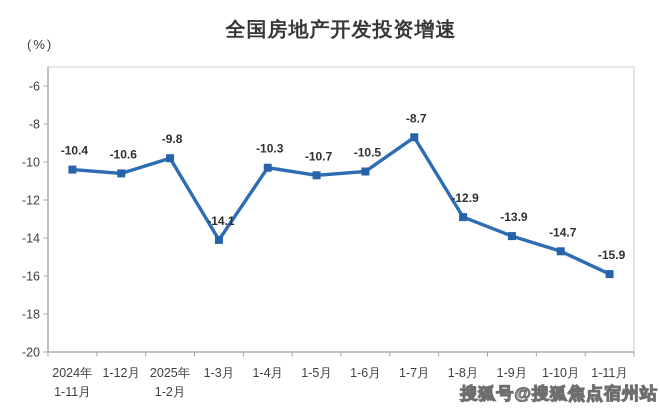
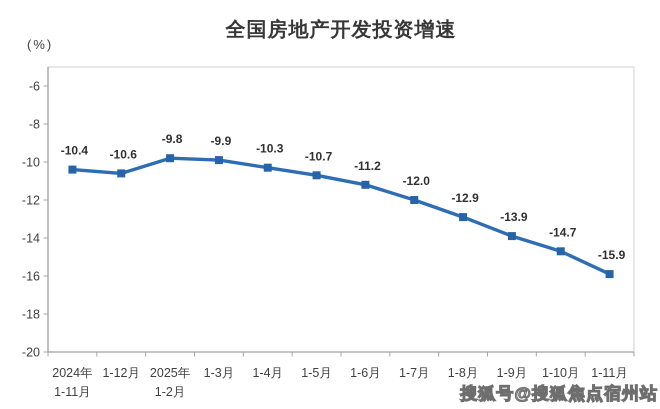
1-3月: -14.1 -> -9.9
1-6月: -10.5 -> -11.2
1-7月: -8.7 -> -12.0
